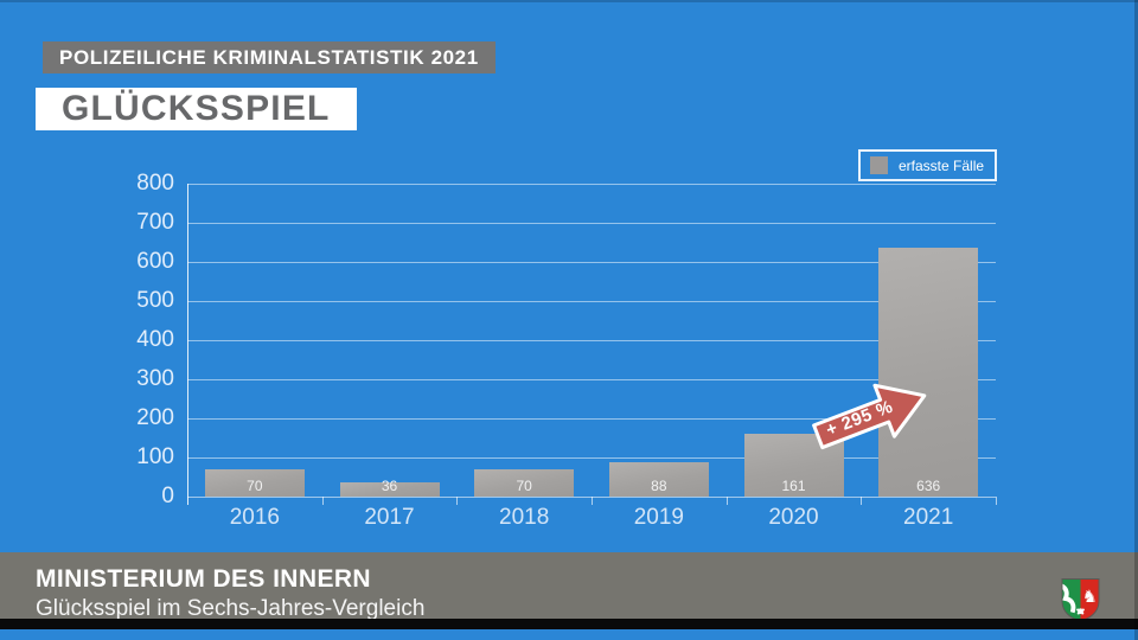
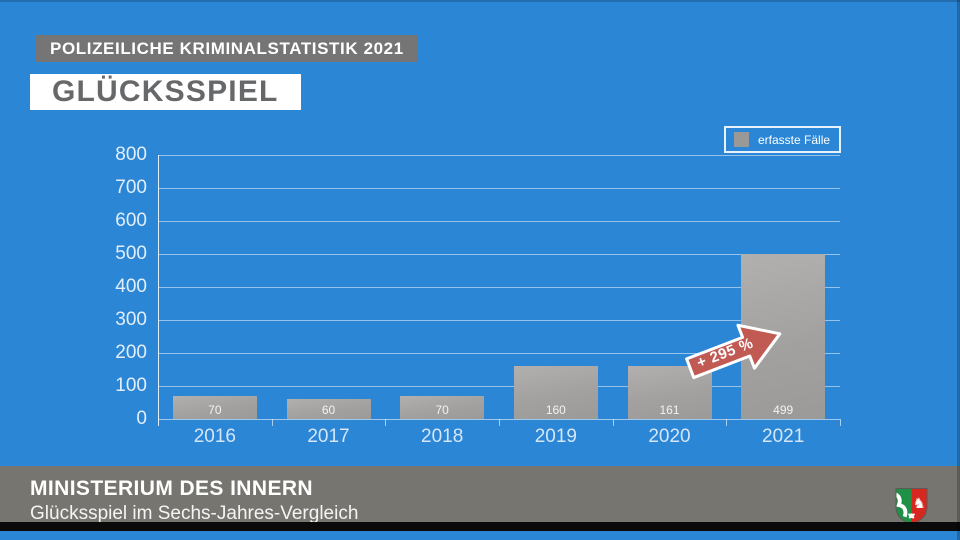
2017: 36 -> 60
2019: 88 -> 160
2021: 636 -> 499
